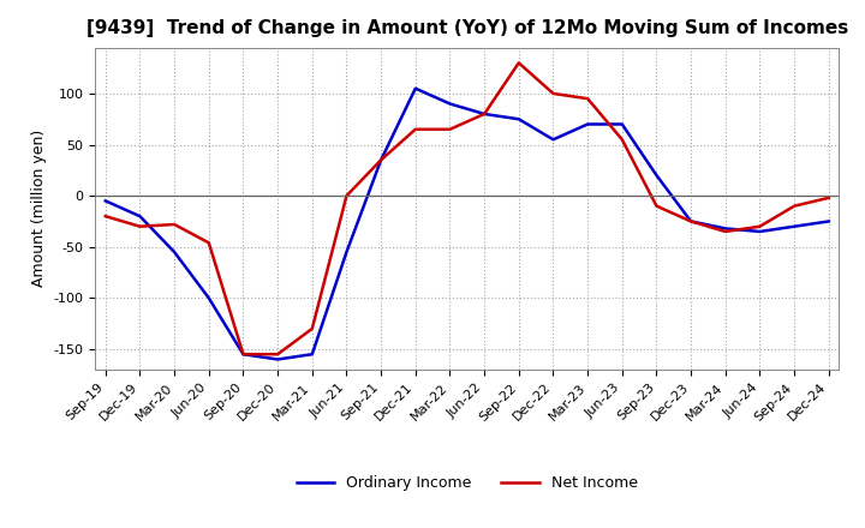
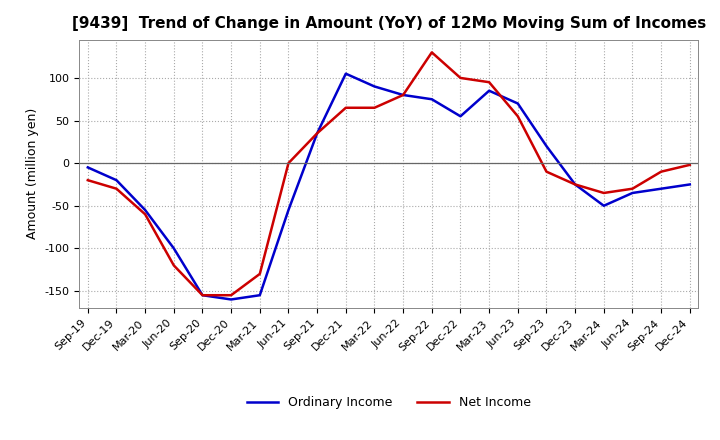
Net Income/Mar-20: -28 -> -60
Net Income/Jun-20: -46 -> -120
Ordinary Income/Mar-23: 70 -> 85
Ordinary Income/Mar-24: -32 -> -50
